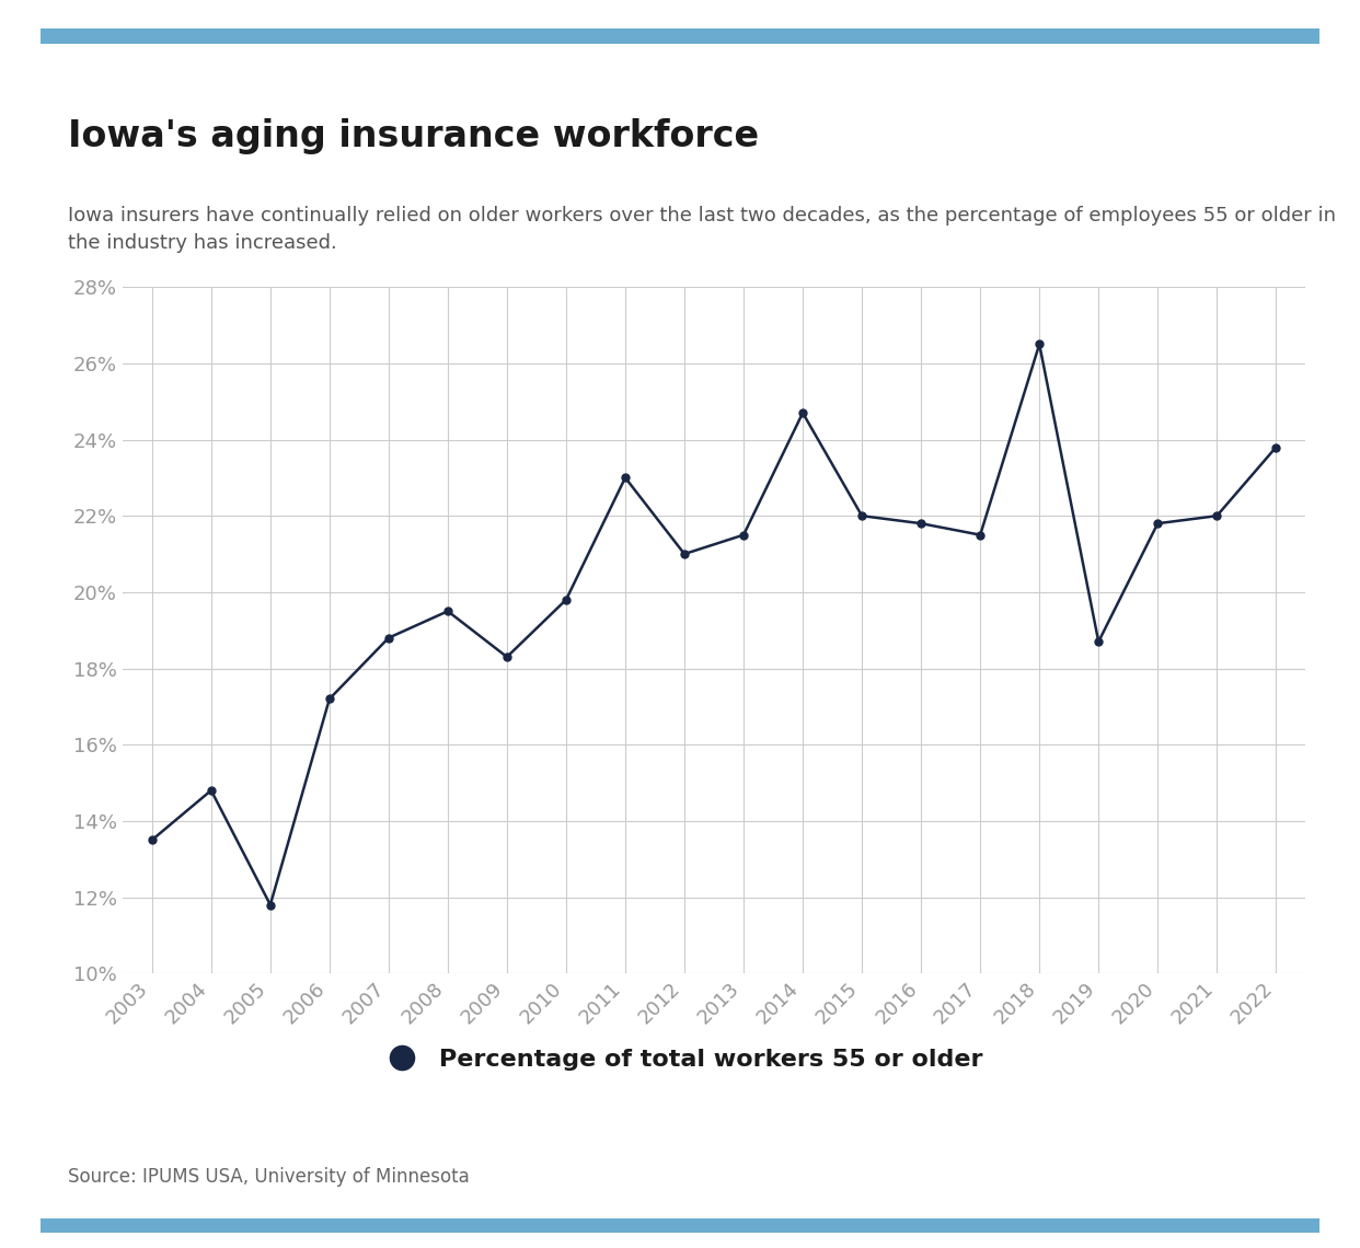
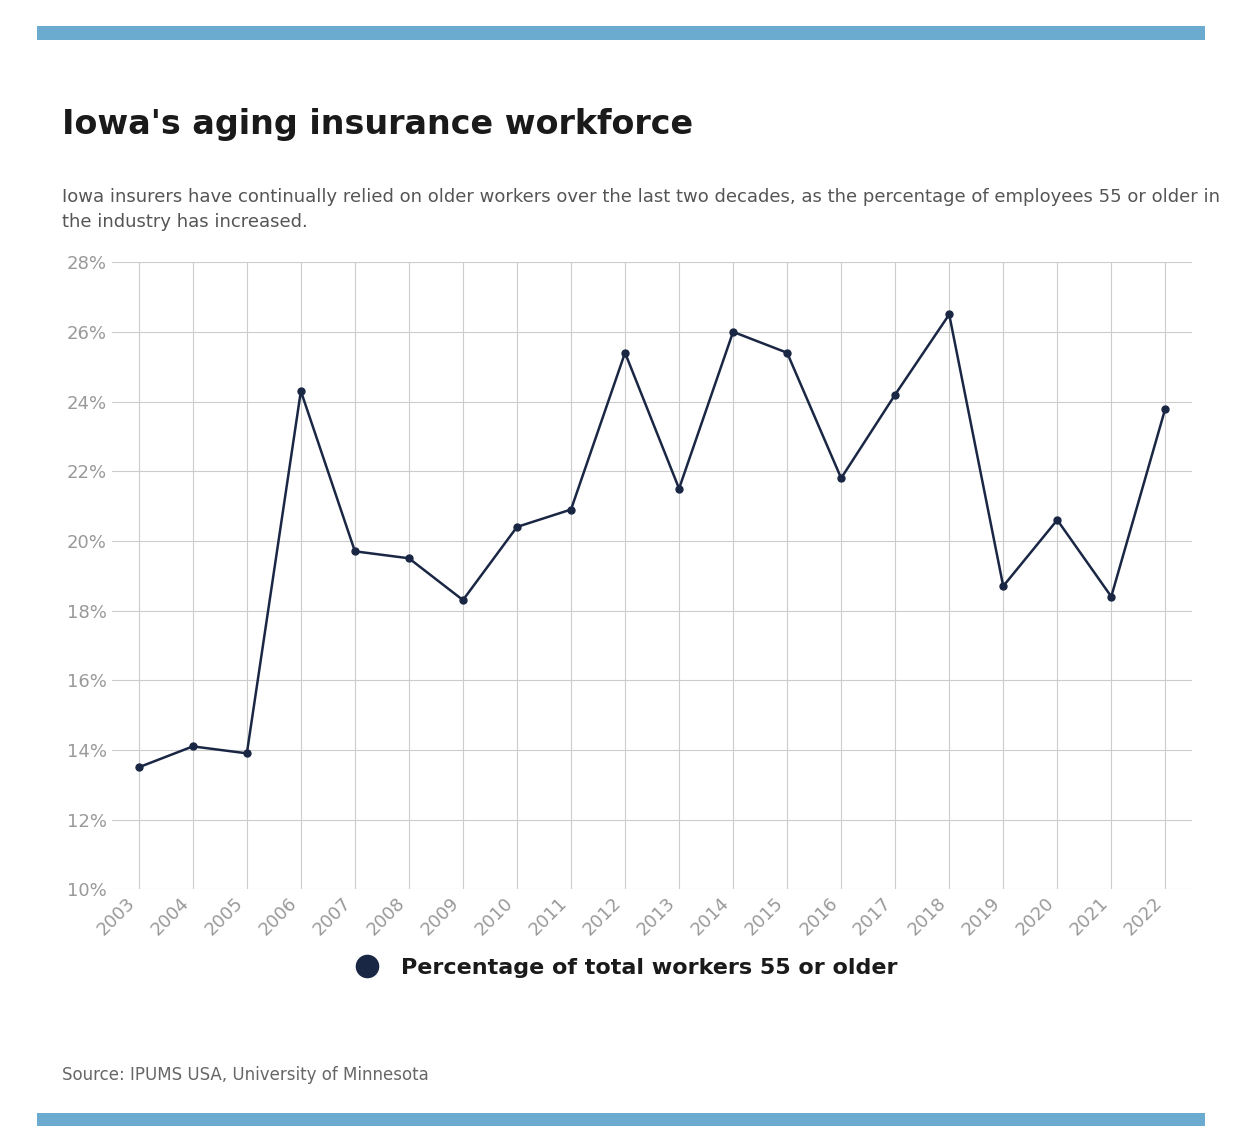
2004: 14.8% -> 14.1%
2005: 11.8% -> 13.9%
2006: 17.2% -> 24.3%
2007: 18.8% -> 19.7%
2010: 19.8% -> 20.4%
2011: 23.0% -> 20.9%
2012: 21.0% -> 25.4%
2014: 24.7% -> 26.0%
2015: 22.0% -> 25.4%
2017: 21.5% -> 24.2%
2020: 21.8% -> 20.6%
2021: 22.0% -> 18.4%
